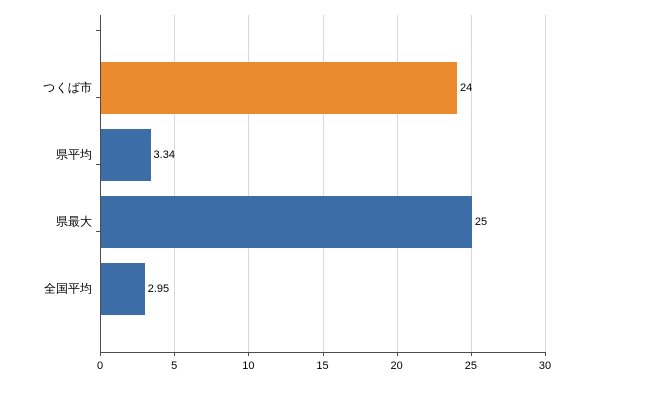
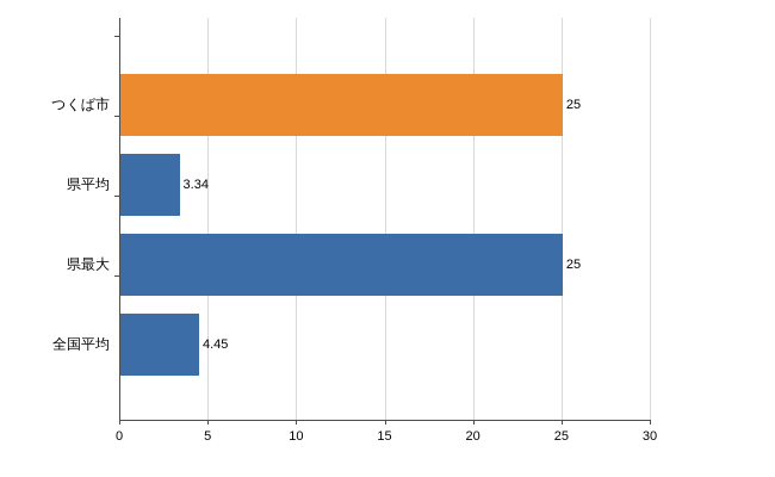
つくば市: 24 -> 25
全国平均: 2.95 -> 4.45
